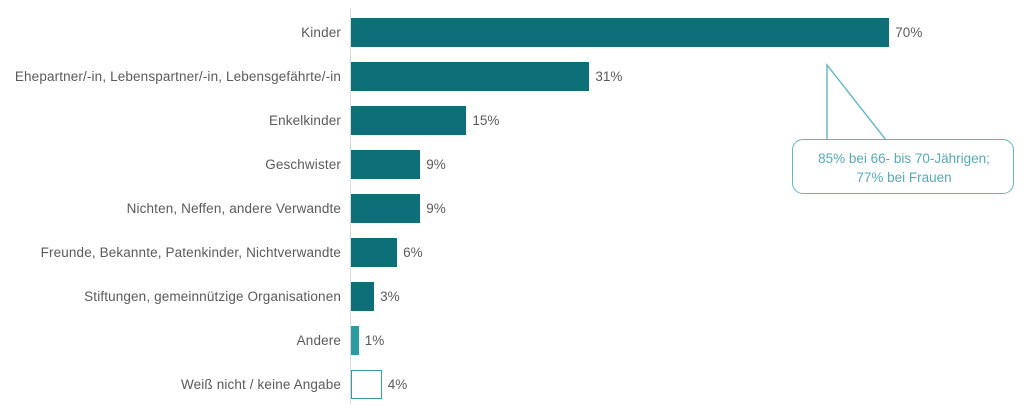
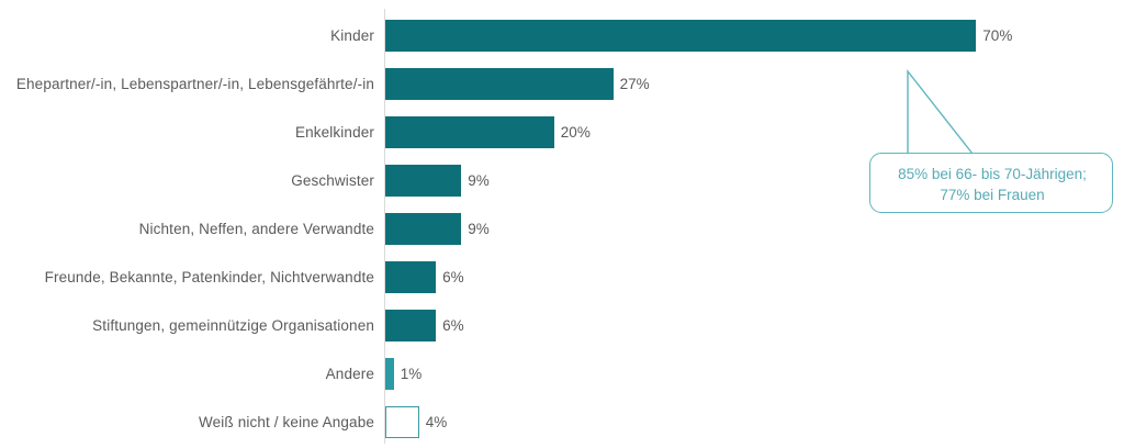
Ehepartner/-in, Lebenspartner/-in, Lebensgefährte/-in: 31% -> 27%
Enkelkinder: 15% -> 20%
Stiftungen, gemeinnützige Organisationen: 3% -> 6%
